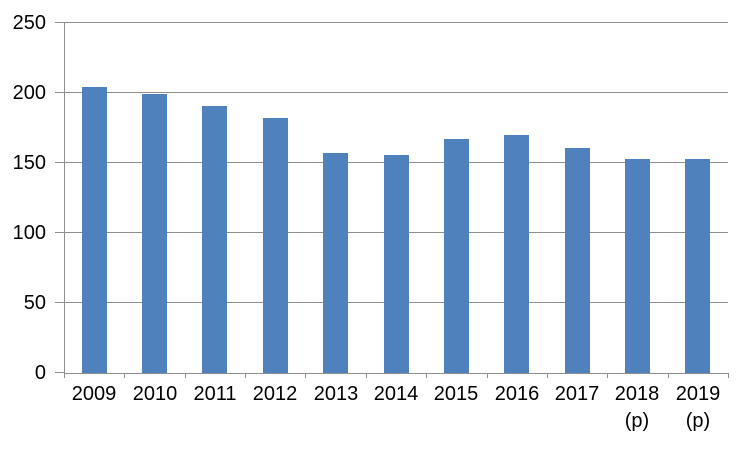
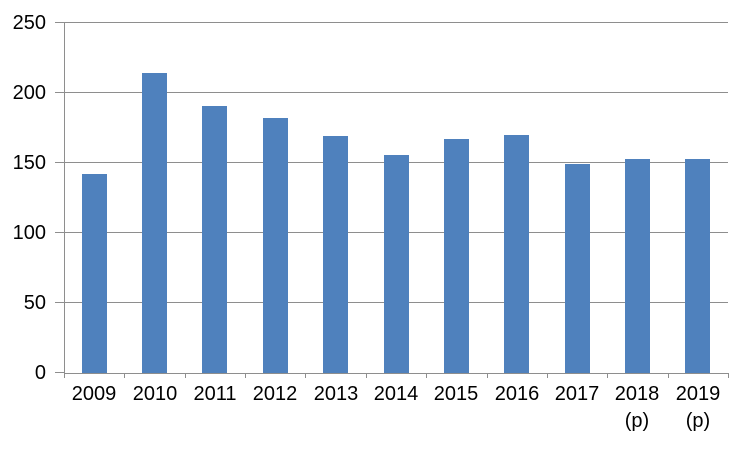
2009: 204 -> 142
2010: 199 -> 214
2013: 157 -> 169
2017: 161 -> 149
